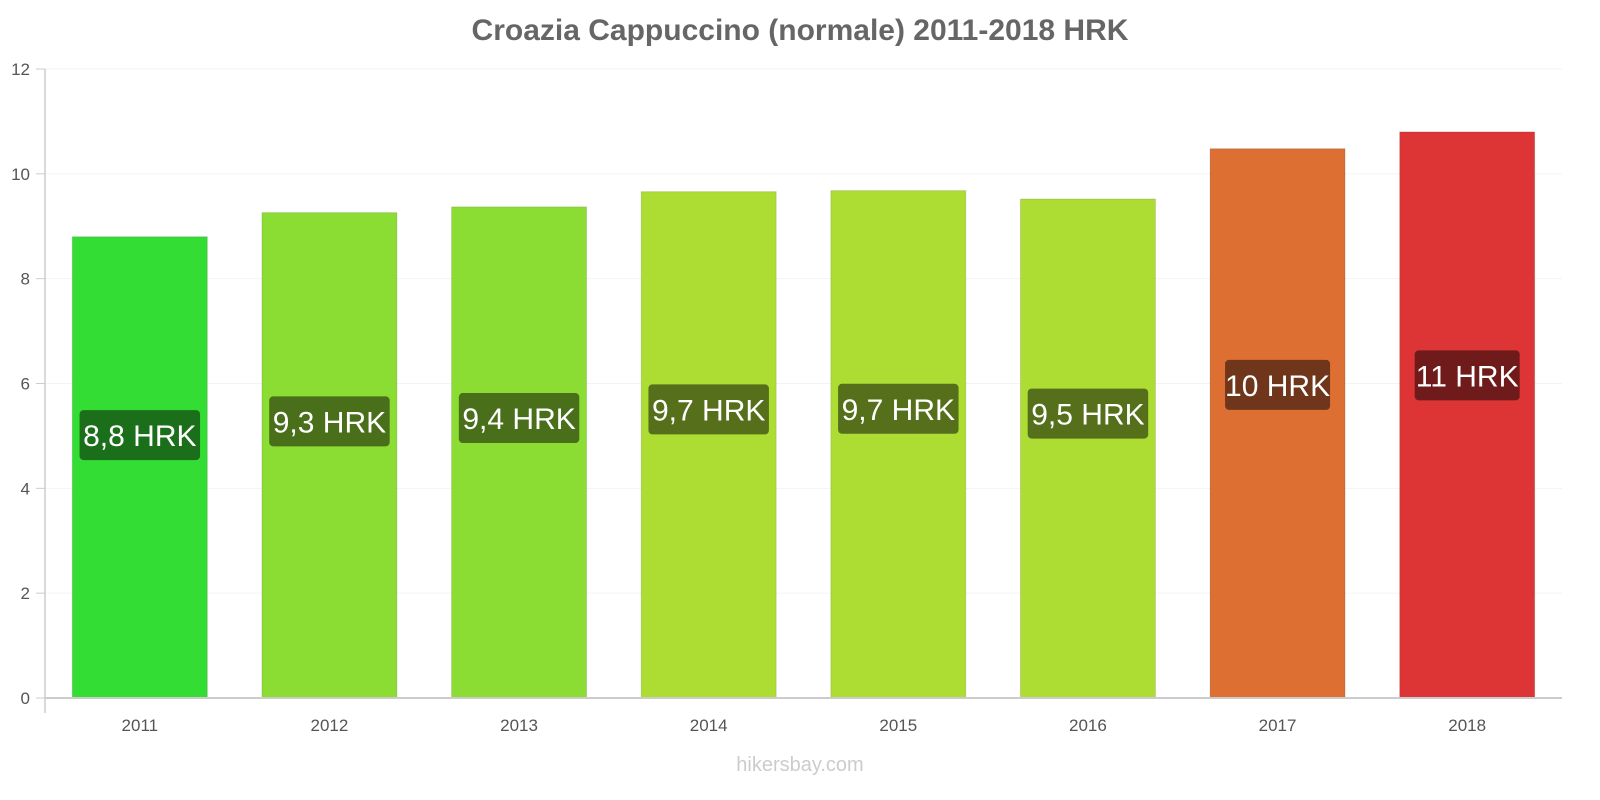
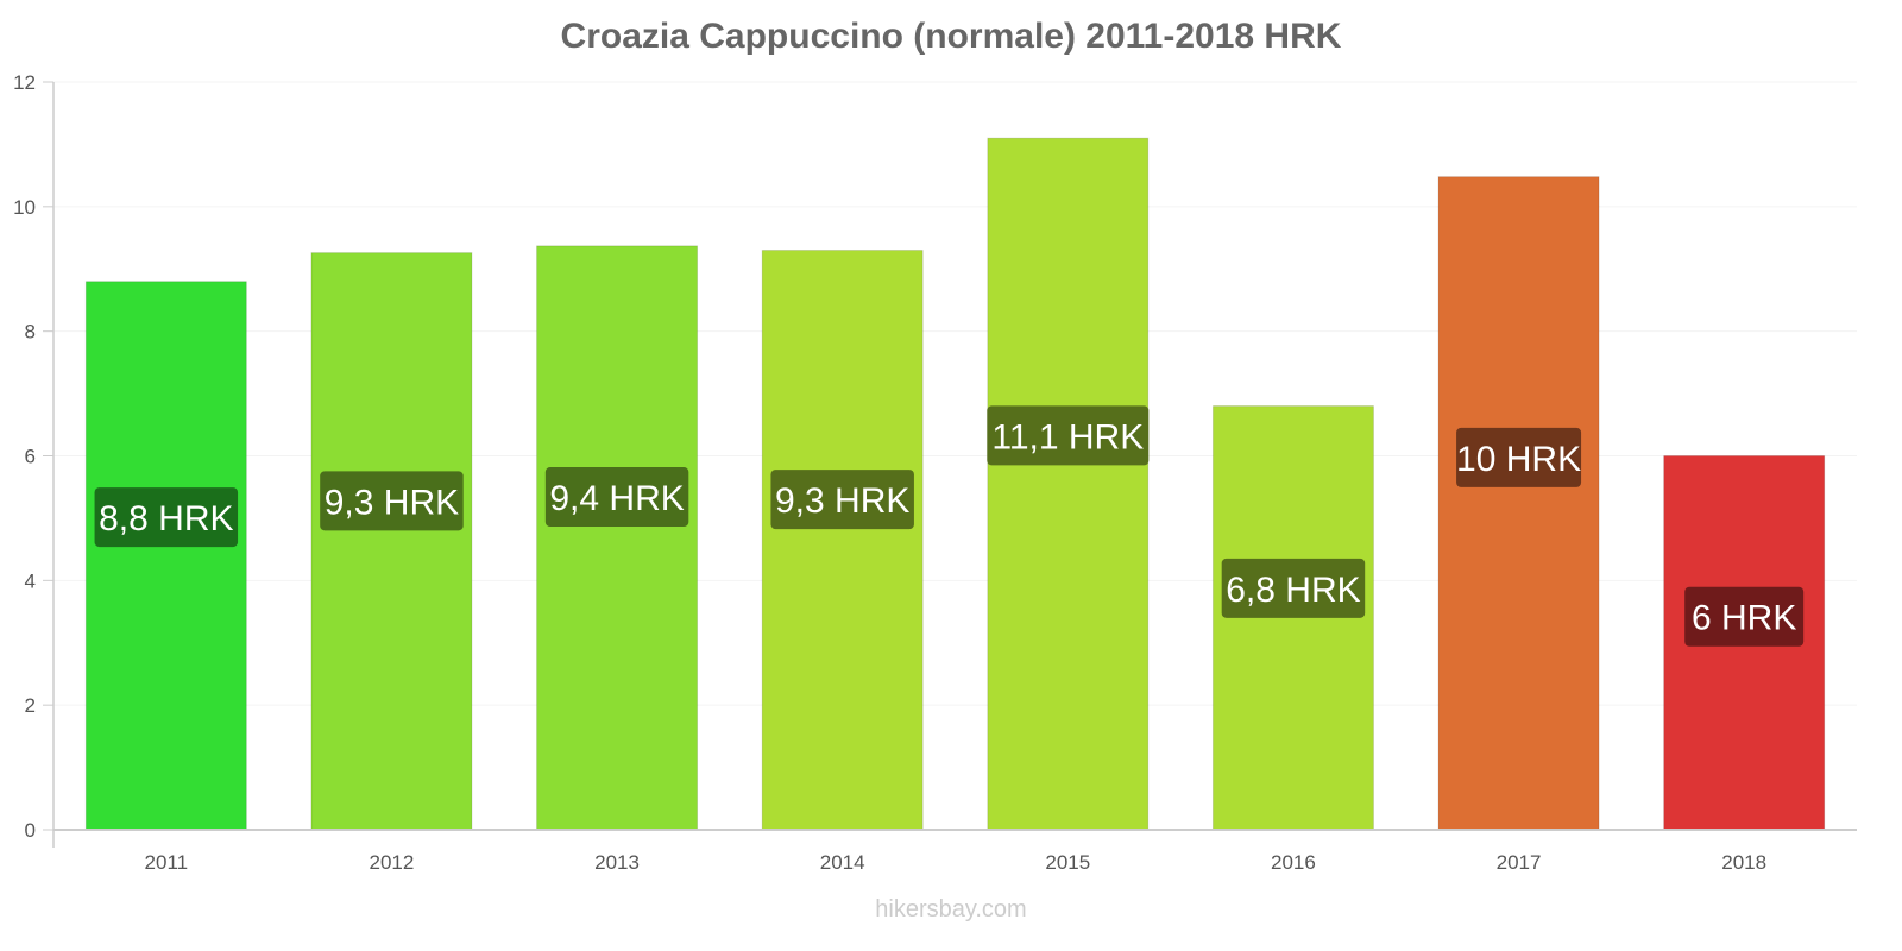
2014: 9,7 -> 9,3
2015: 9,7 -> 11,1
2016: 9,5 -> 6,8
2018: 11 -> 6
